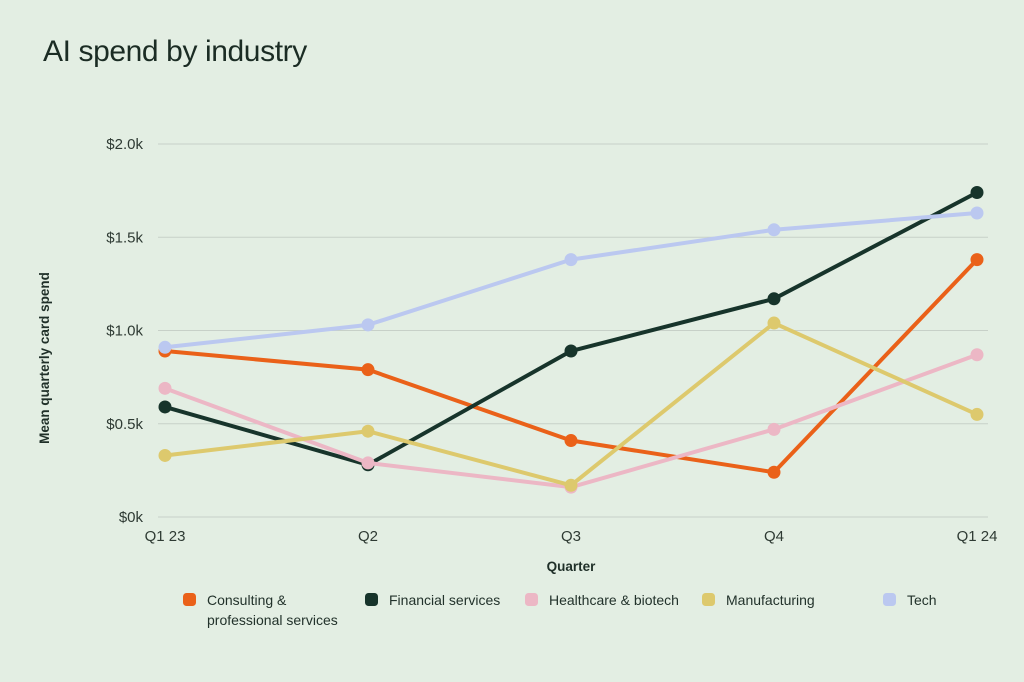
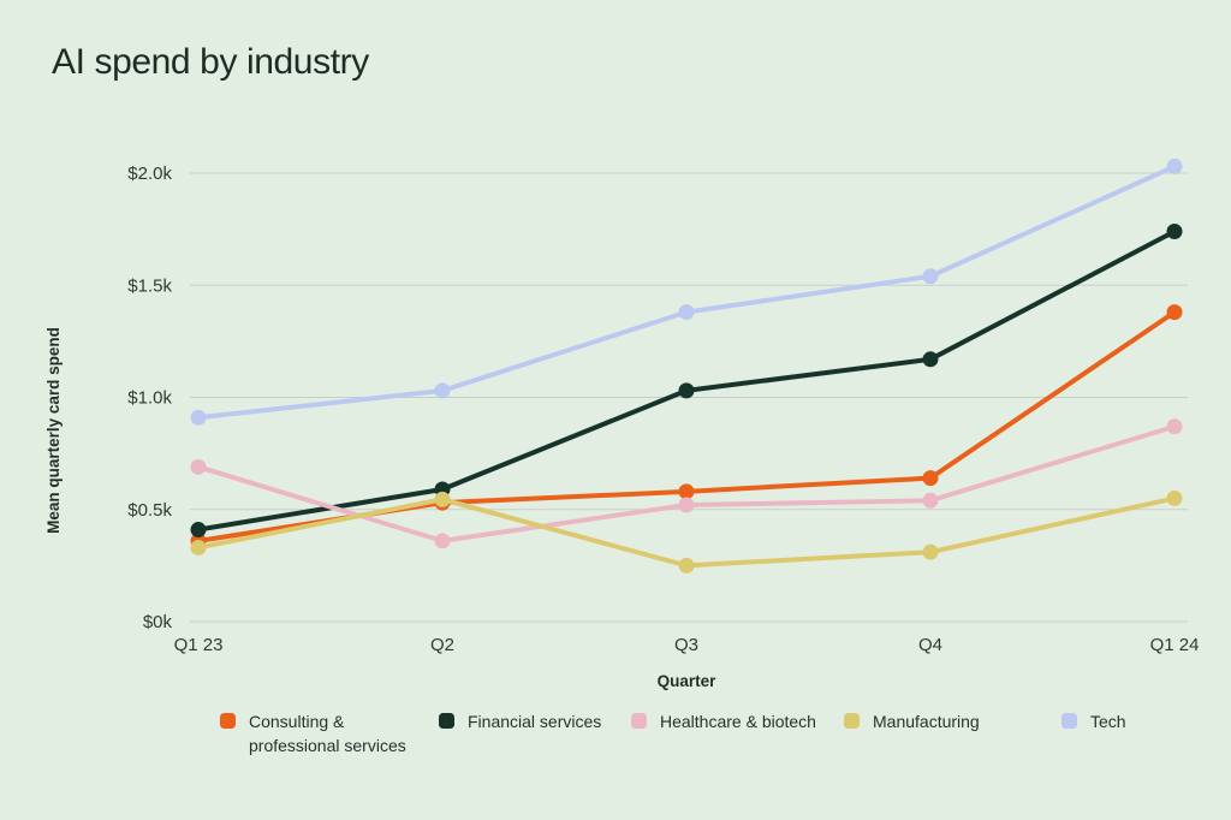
Consulting & professional services/Q1 23: $0.89k -> $0.36k
Financial services/Q1 23: $0.59k -> $0.41k
Consulting & professional services/Q2: $0.79k -> $0.53k
Financial services/Q2: $0.28k -> $0.59k
Healthcare & biotech/Q2: $0.29k -> $0.36k
Manufacturing/Q2: $0.46k -> $0.55k
Consulting & professional services/Q3: $0.41k -> $0.58k
Financial services/Q3: $0.89k -> $1.03k
Healthcare & biotech/Q3: $0.16k -> $0.52k
Manufacturing/Q3: $0.17k -> $0.25k
Consulting & professional services/Q4: $0.24k -> $0.64k
Healthcare & biotech/Q4: $0.47k -> $0.54k
Manufacturing/Q4: $1.04k -> $0.31k
Tech/Q1 24: $1.63k -> $2.03k
